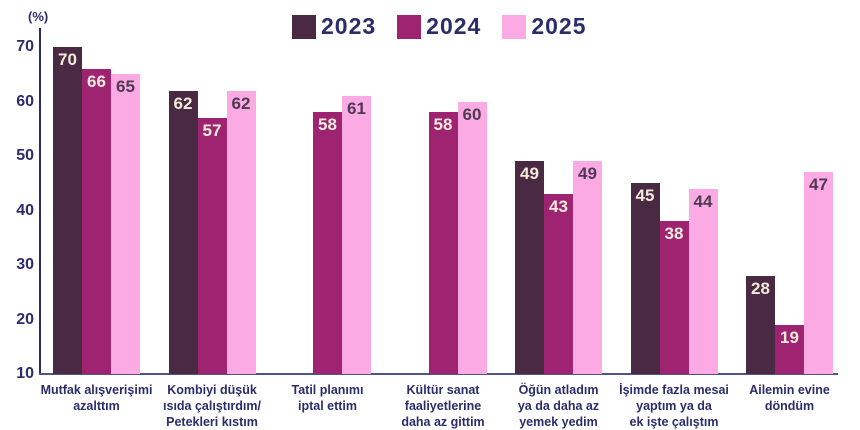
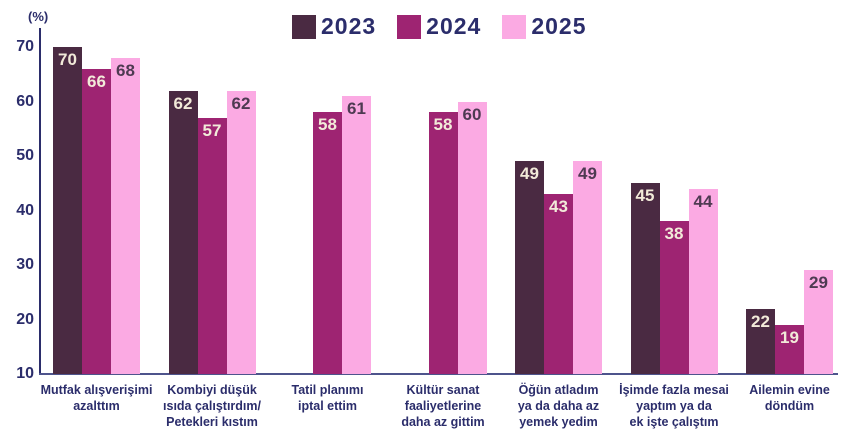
2025/Mutfak alışverişimi azalttım: 65 -> 68
2023/Ailemin evine döndüm: 28 -> 22
2025/Ailemin evine döndüm: 47 -> 29
